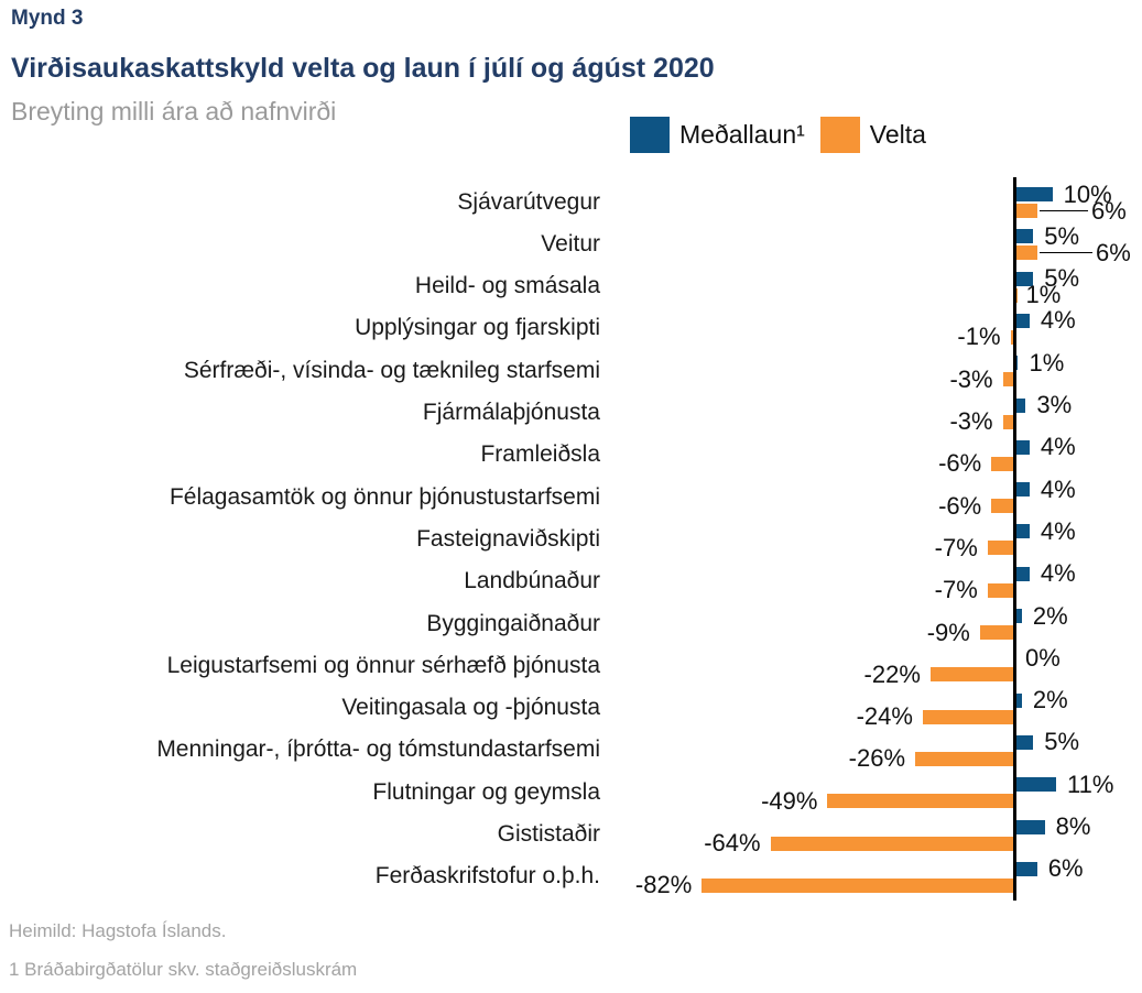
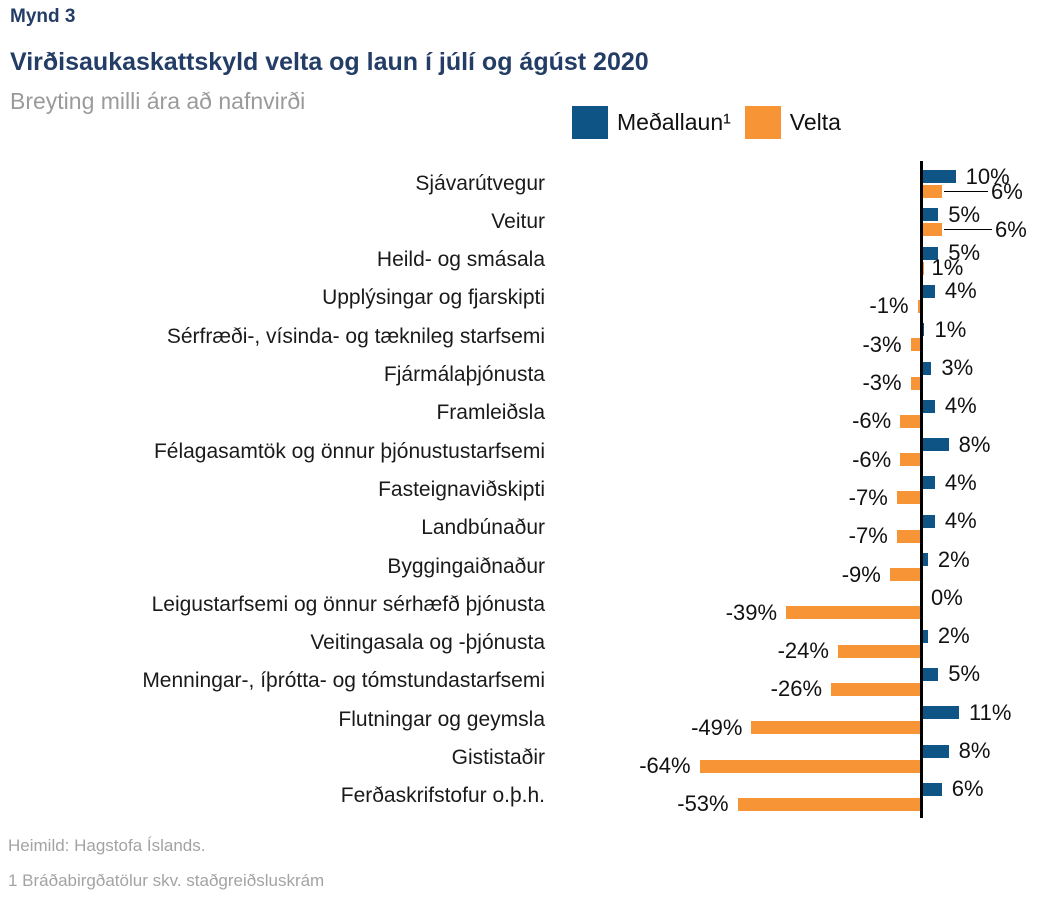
Meðallaun¹/Félagasamtök og önnur þjónustustarfsemi: 4% -> 8%
Velta/Leigustarfsemi og önnur sérhæfð þjónusta: -22% -> -39%
Velta/Ferðaskrifstofur o.þ.h.: -82% -> -53%
